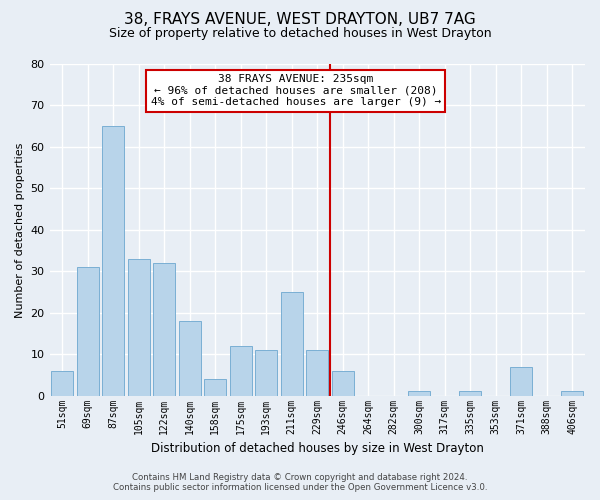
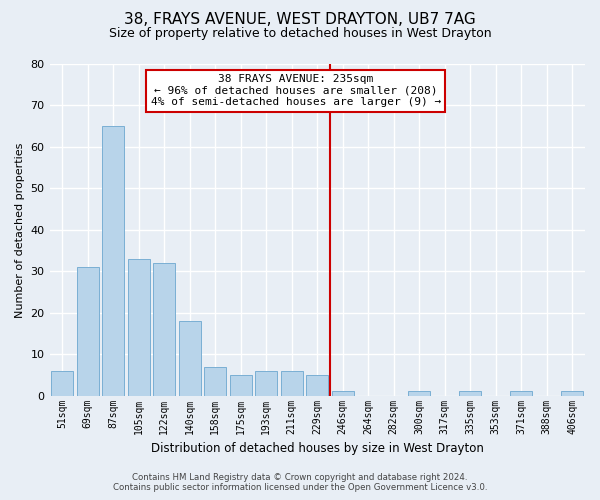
158sqm: 4 -> 7
175sqm: 12 -> 5
193sqm: 11 -> 6
211sqm: 25 -> 6
229sqm: 11 -> 5
246sqm: 6 -> 1
371sqm: 7 -> 1
